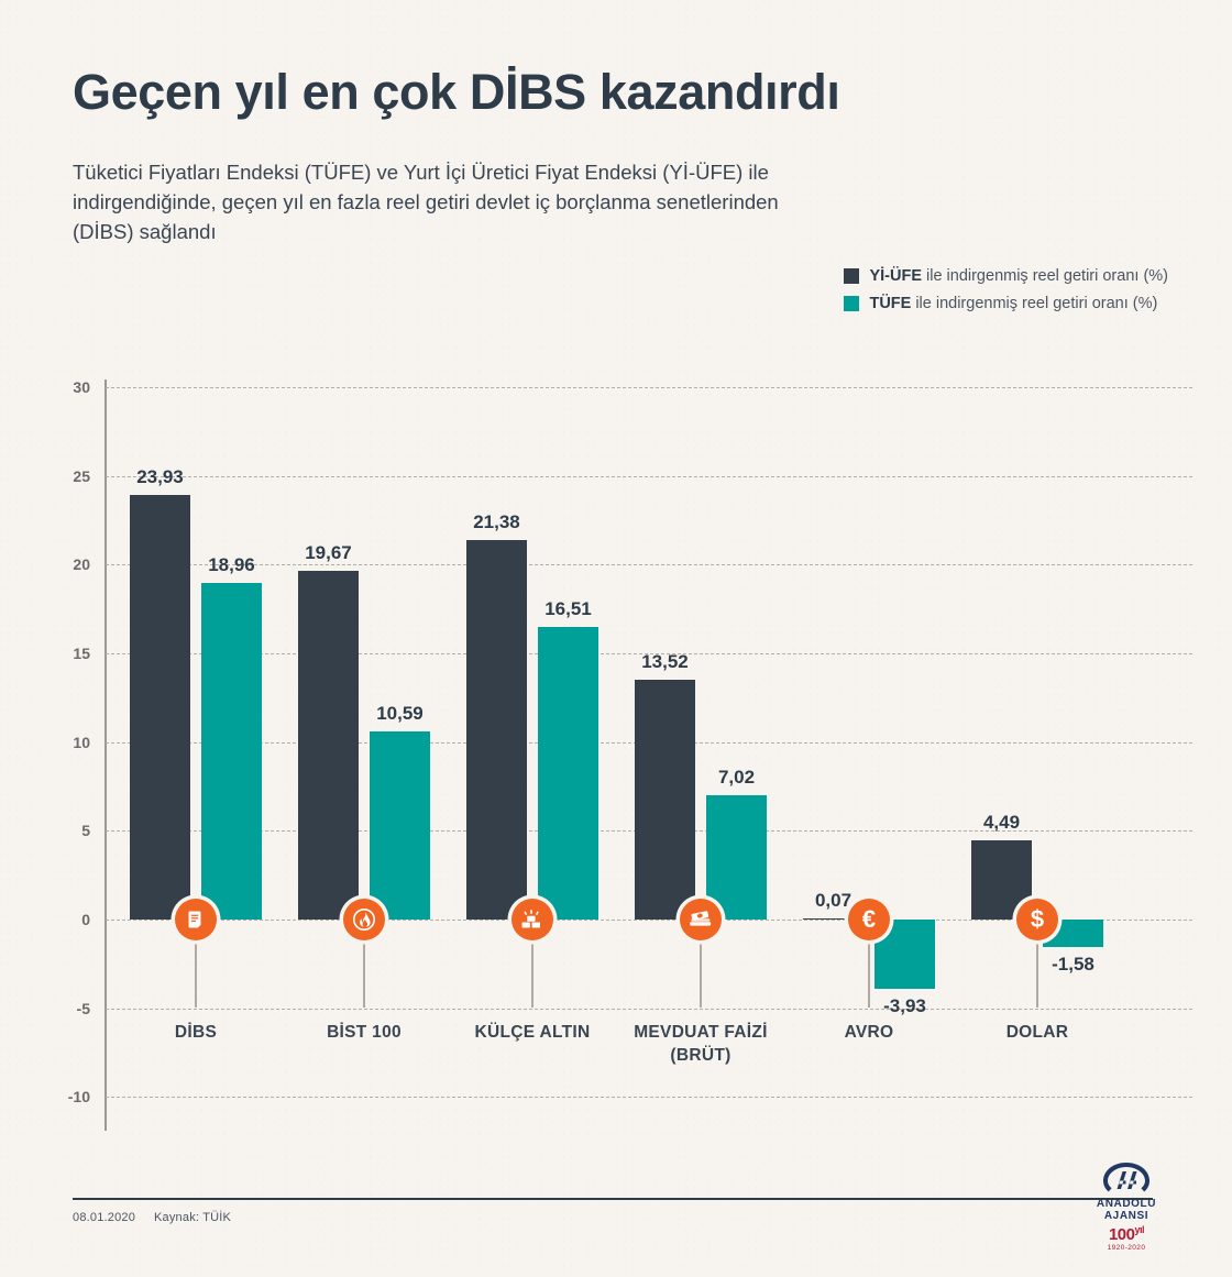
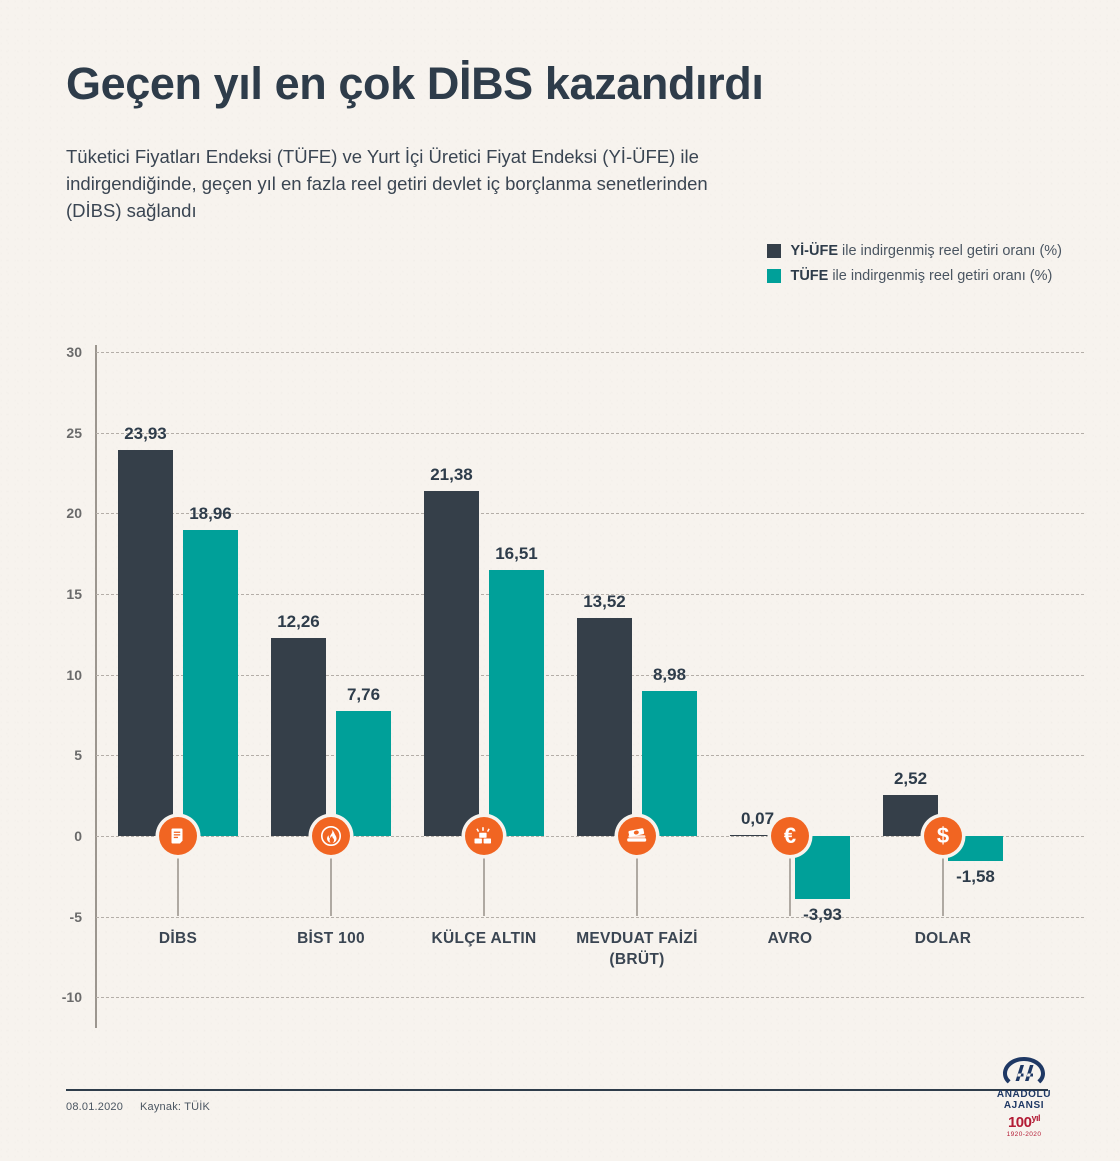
Yİ-ÜFE ile indirgenmiş reel getiri oranı (%)/BİST 100: 19,67 -> 12,26
TÜFE ile indirgenmiş reel getiri oranı (%)/BİST 100: 10,59 -> 7,76
TÜFE ile indirgenmiş reel getiri oranı (%)/MEVDUAT FAİZİ (BRÜT): 7,02 -> 8,98
Yİ-ÜFE ile indirgenmiş reel getiri oranı (%)/DOLAR: 4,49 -> 2,52
